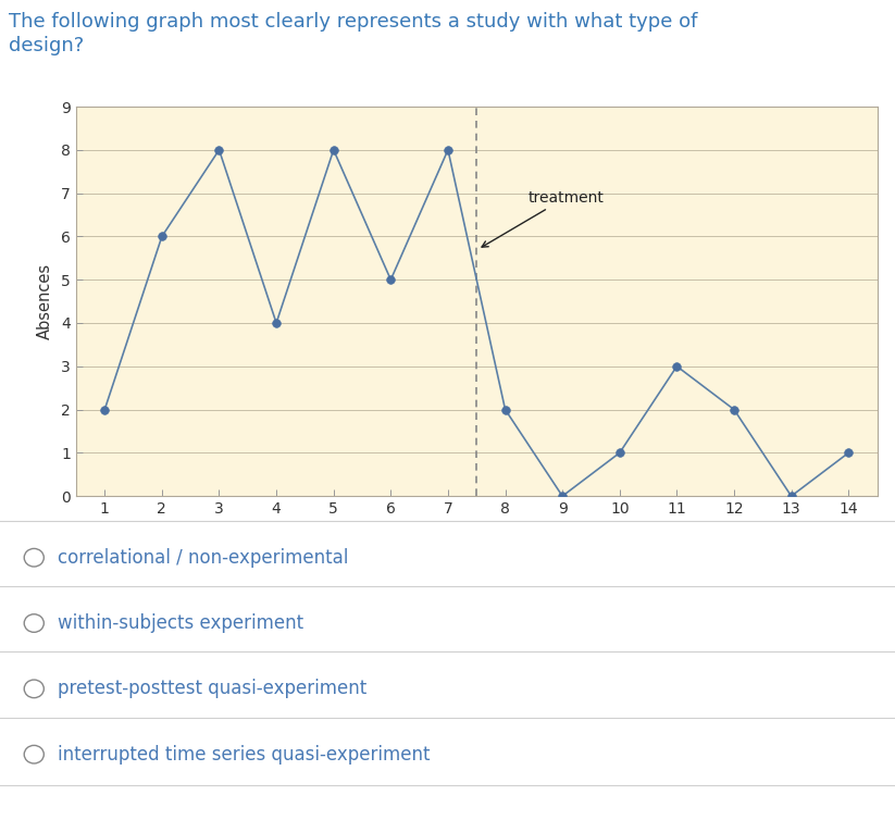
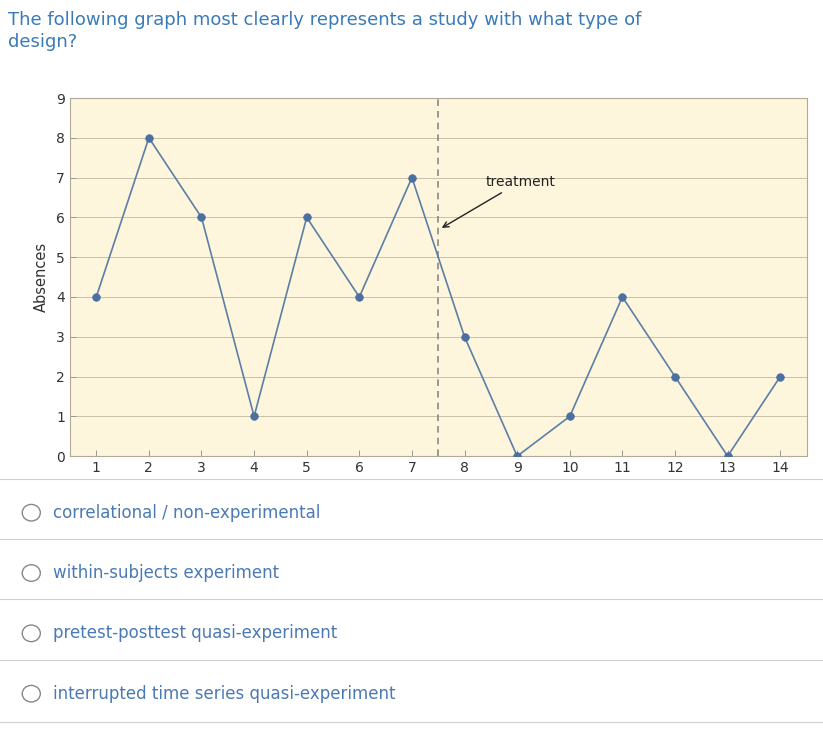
1: 2 -> 4
2: 6 -> 8
3: 8 -> 6
4: 4 -> 1
5: 8 -> 6
6: 5 -> 4
7: 8 -> 7
8: 2 -> 3
11: 3 -> 4
14: 1 -> 2
